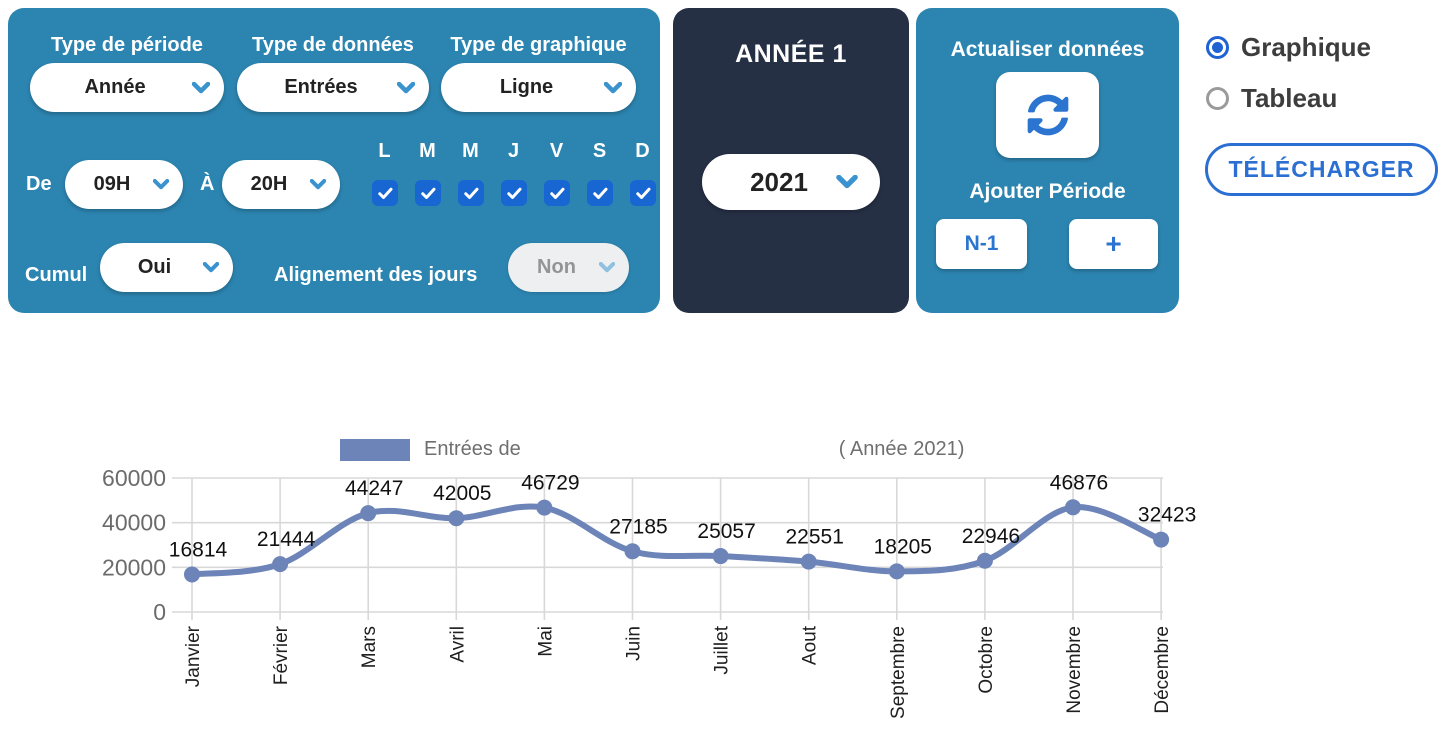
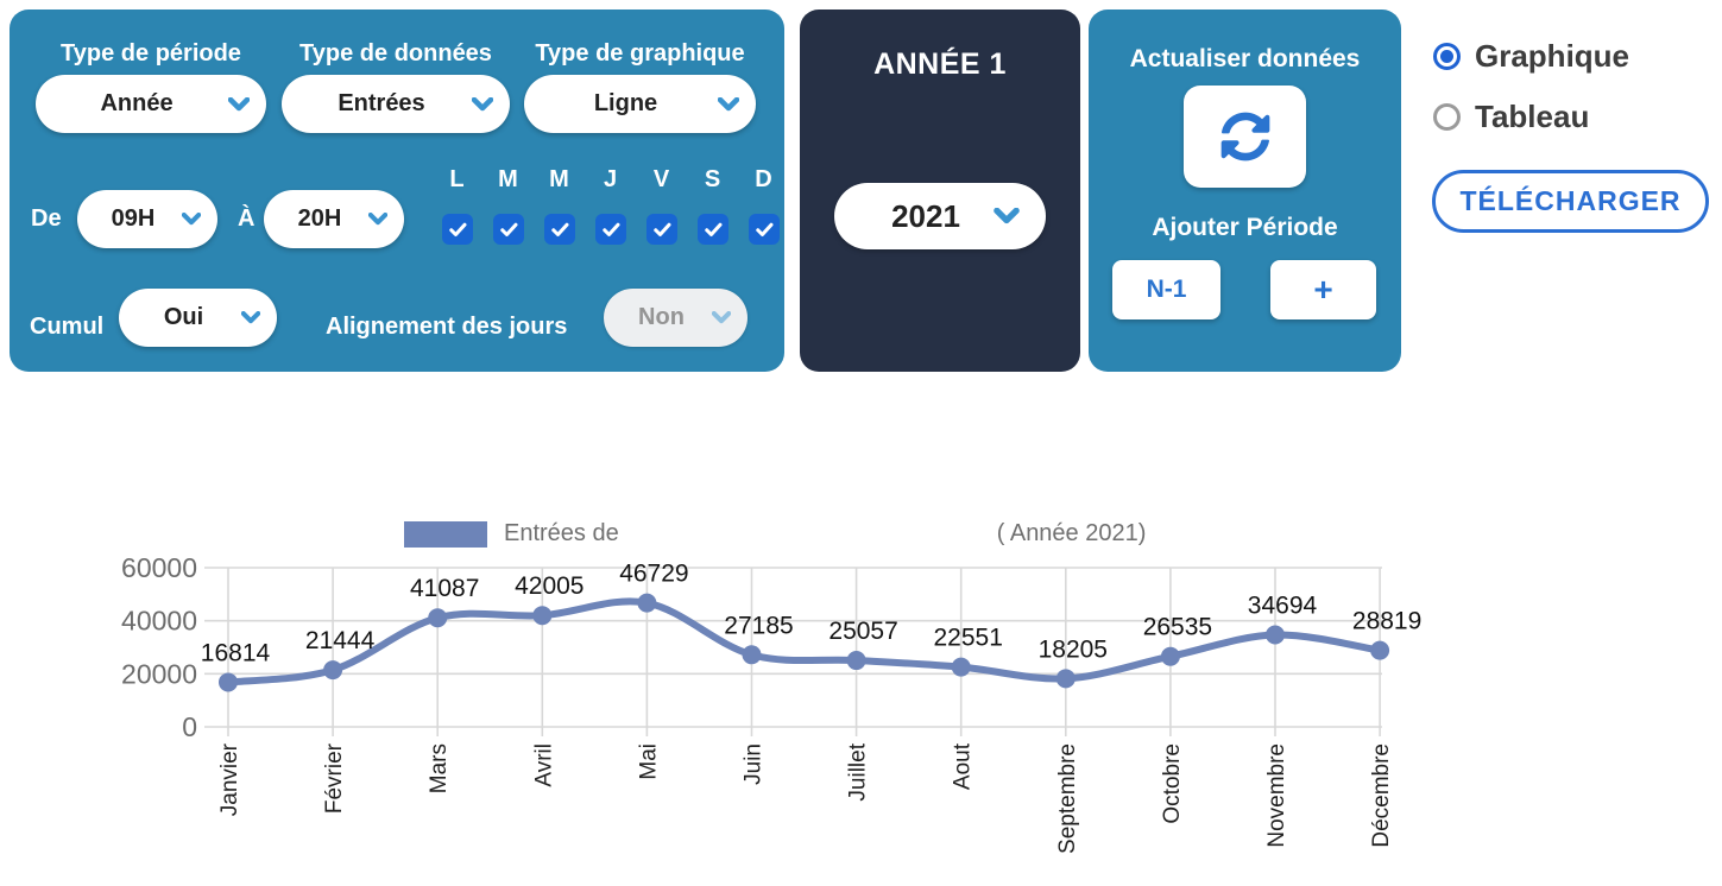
Mars: 44247 -> 41087
Octobre: 22946 -> 26535
Novembre: 46876 -> 34694
Décembre: 32423 -> 28819
